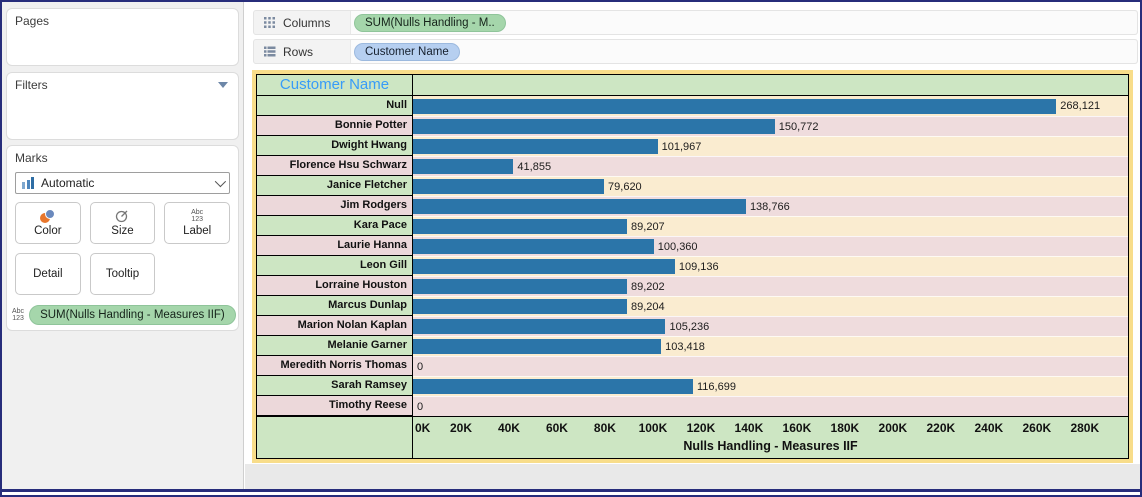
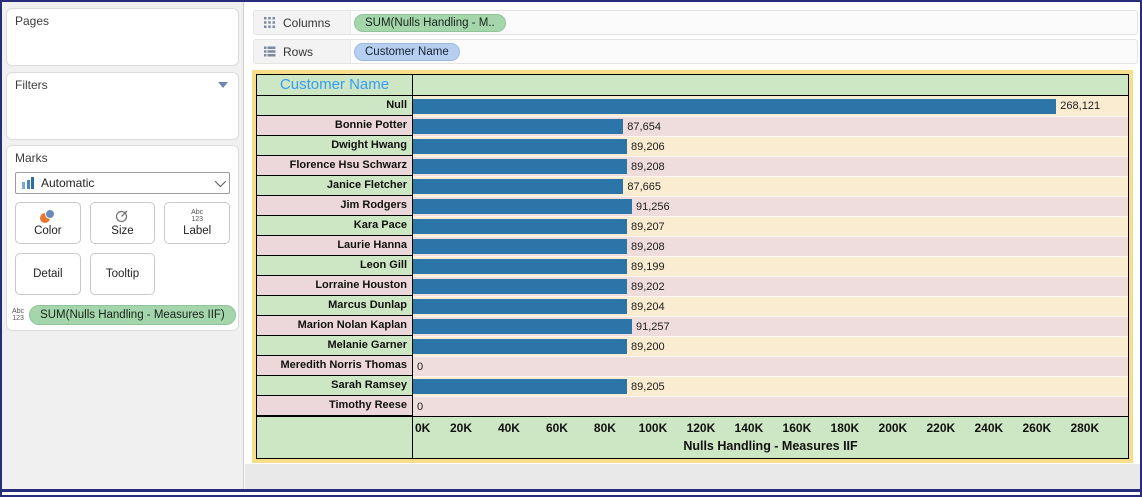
Bonnie Potter: 150,772 -> 87,654
Dwight Hwang: 101,967 -> 89,206
Florence Hsu Schwarz: 41,855 -> 89,208
Janice Fletcher: 79,620 -> 87,665
Jim Rodgers: 138,766 -> 91,256
Laurie Hanna: 100,360 -> 89,208
Leon Gill: 109,136 -> 89,199
Marion Nolan Kaplan: 105,236 -> 91,257
Melanie Garner: 103,418 -> 89,200
Sarah Ramsey: 116,699 -> 89,205
